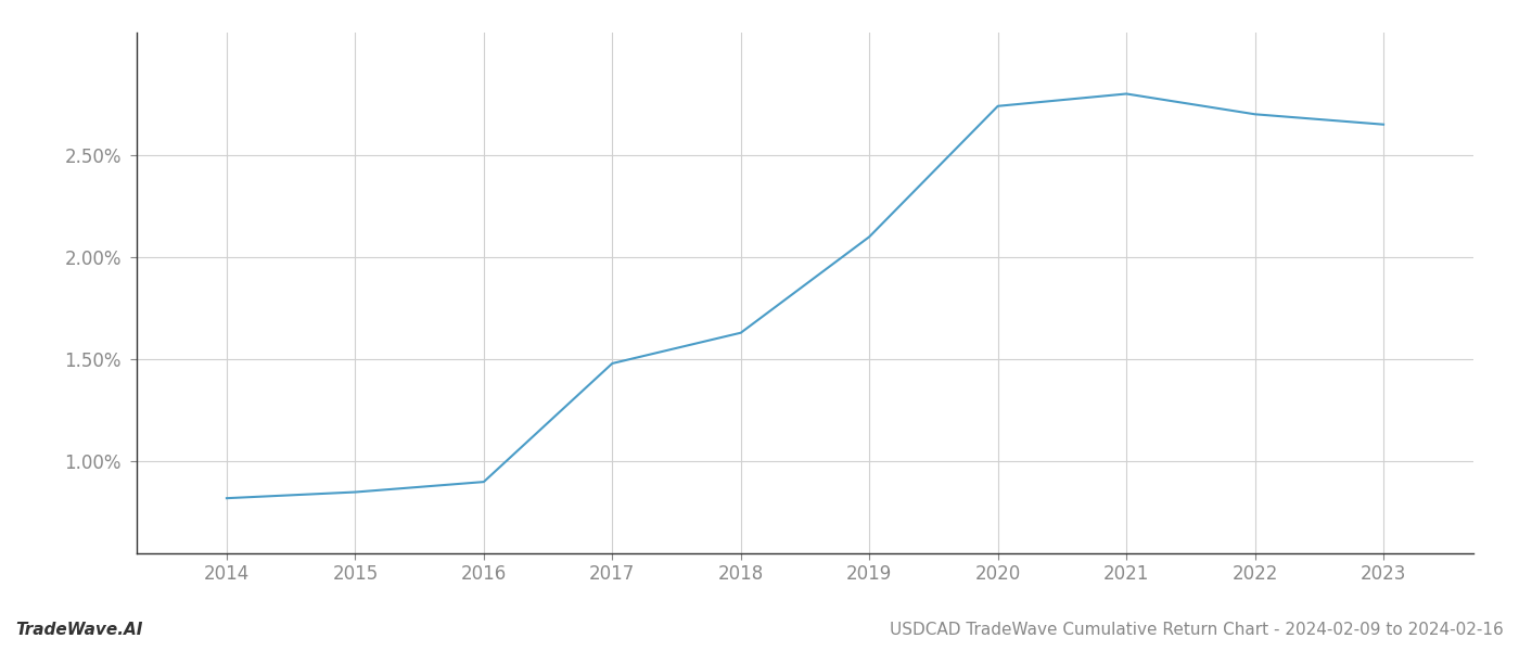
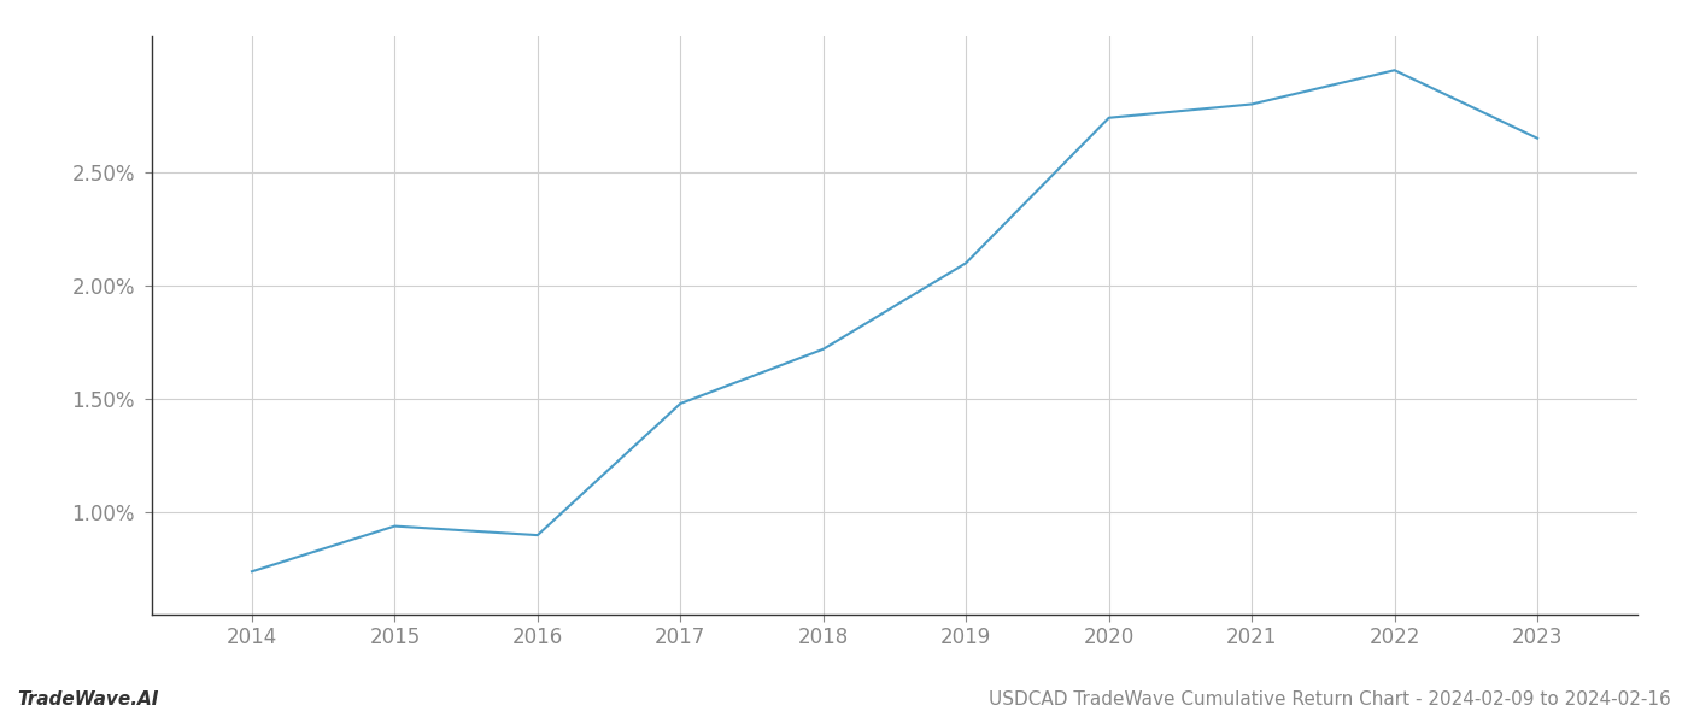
2014: 0.82% -> 0.74%
2015: 0.85% -> 0.94%
2018: 1.63% -> 1.72%
2022: 2.70% -> 2.95%
